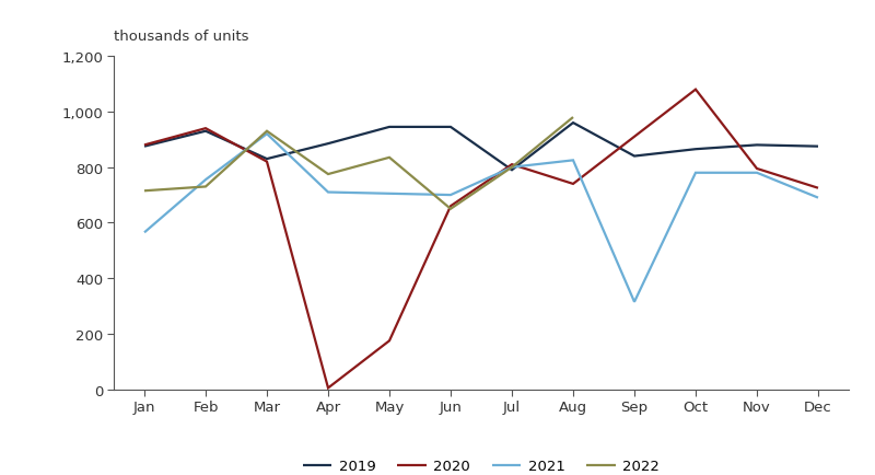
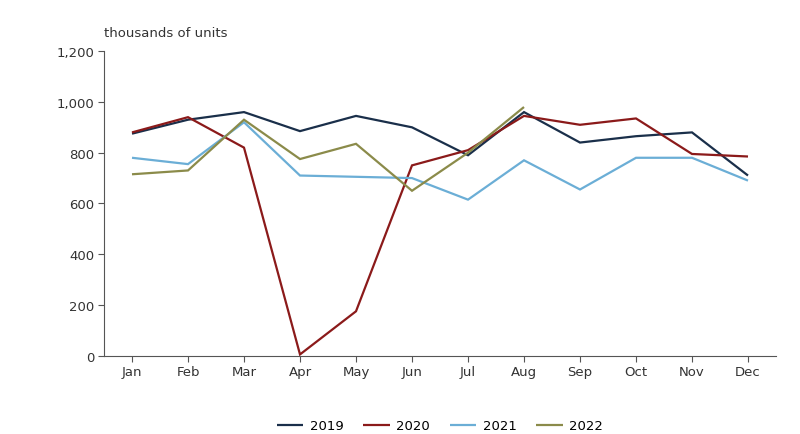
2021/Jan: 565 -> 780
2019/Mar: 830 -> 960
2019/Jun: 945 -> 900
2020/Jun: 660 -> 750
2021/Jul: 800 -> 615
2020/Aug: 740 -> 945
2021/Aug: 825 -> 770
2021/Sep: 315 -> 655
2020/Oct: 1,080 -> 935
2019/Dec: 875 -> 710
2020/Dec: 725 -> 785
